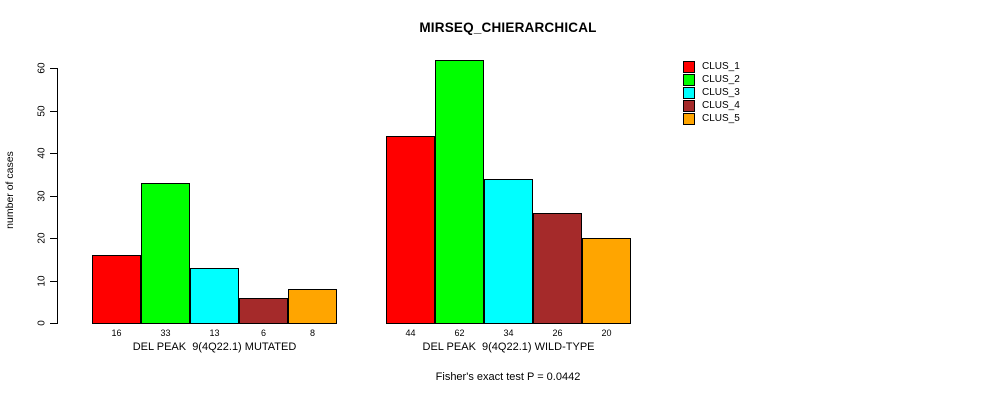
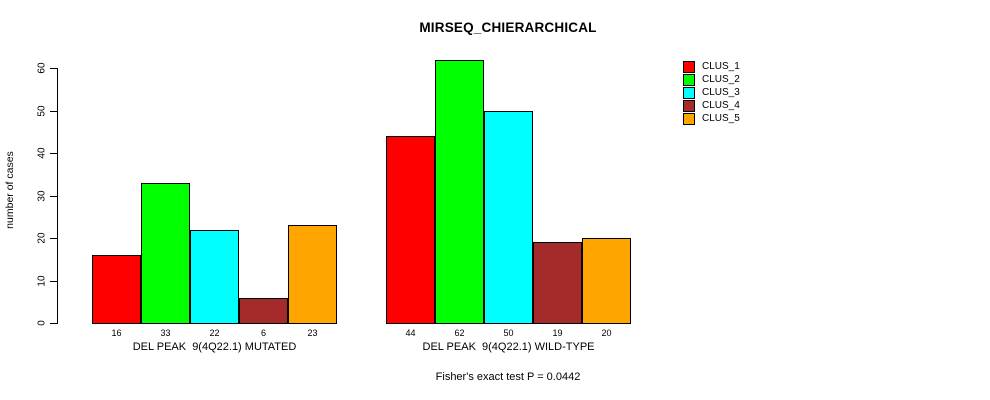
CLUS_3/DEL PEAK 9(4Q22.1) MUTATED: 13 -> 22
CLUS_5/DEL PEAK 9(4Q22.1) MUTATED: 8 -> 23
CLUS_3/DEL PEAK 9(4Q22.1) WILD-TYPE: 34 -> 50
CLUS_4/DEL PEAK 9(4Q22.1) WILD-TYPE: 26 -> 19
